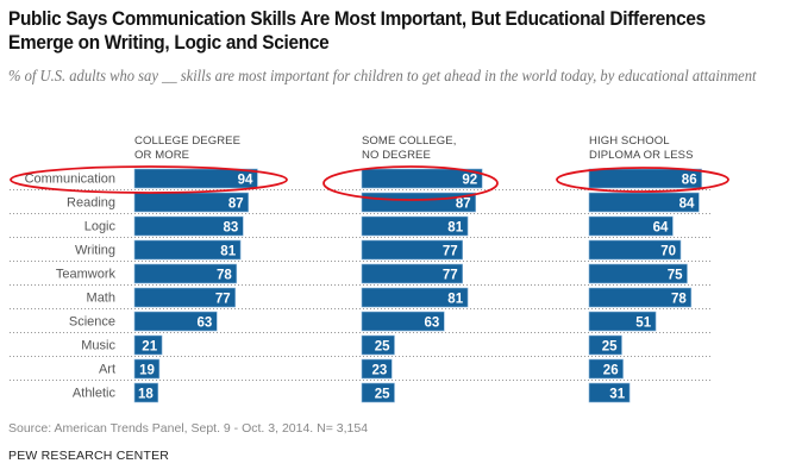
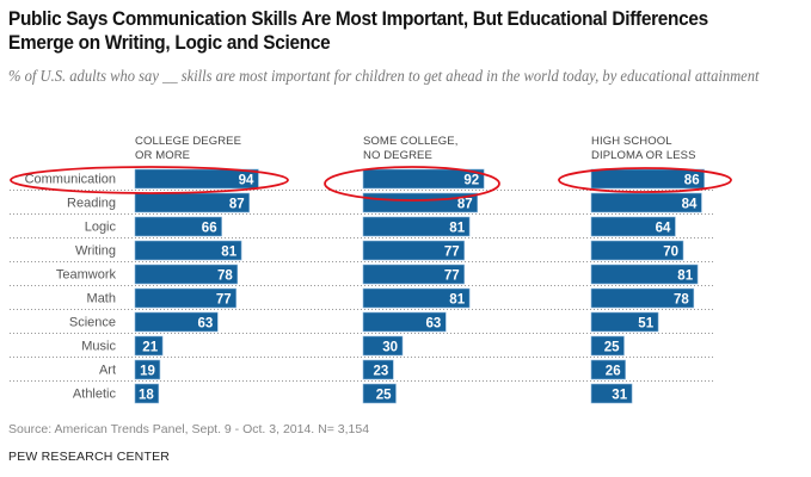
COLLEGE DEGREE OR MORE/Logic: 83 -> 66
HIGH SCHOOL DIPLOMA OR LESS/Teamwork: 75 -> 81
SOME COLLEGE, NO DEGREE/Music: 25 -> 30
